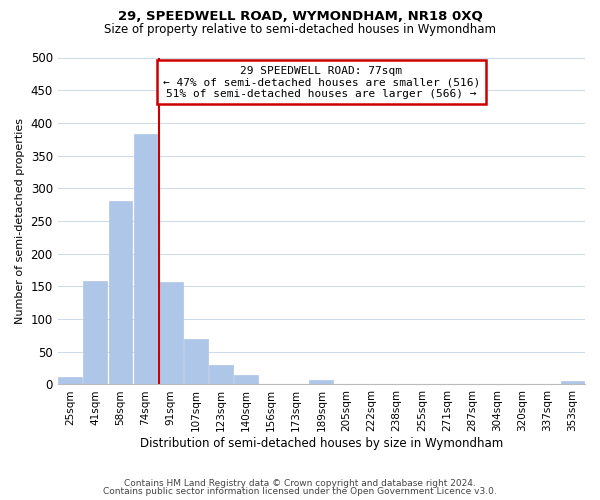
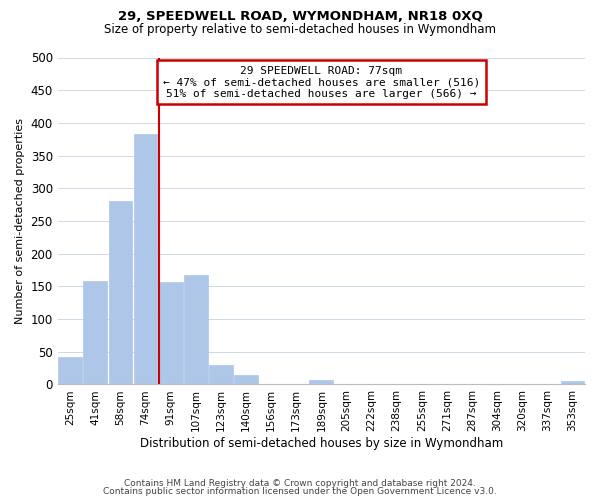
25sqm: 12 -> 42
107sqm: 70 -> 168
